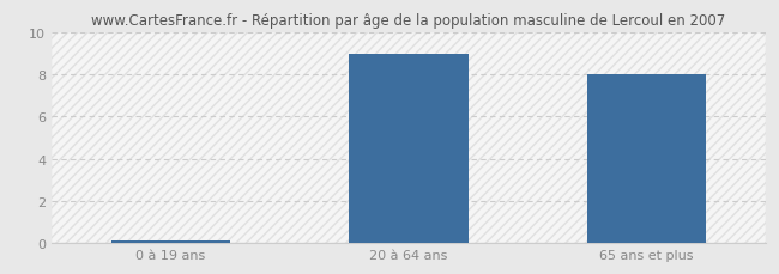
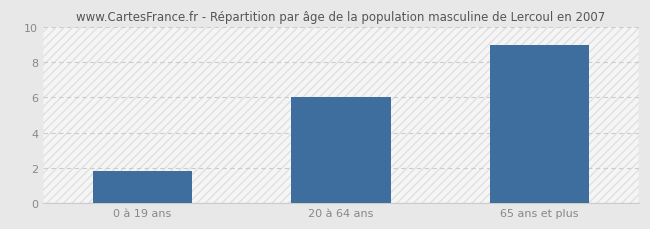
0 à 19 ans: 0.1 -> 1.8
20 à 64 ans: 9.0 -> 6.0
65 ans et plus: 8.0 -> 9.0
